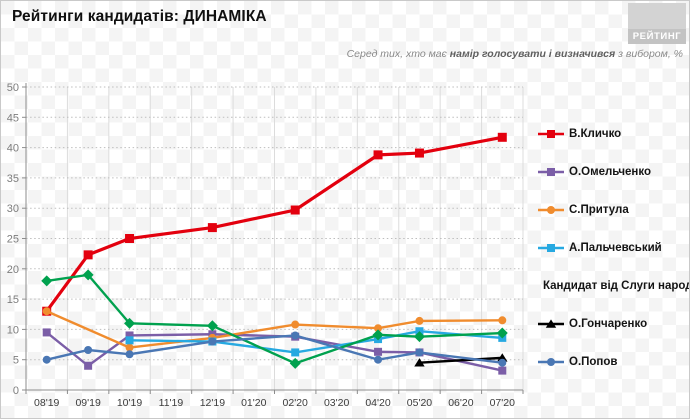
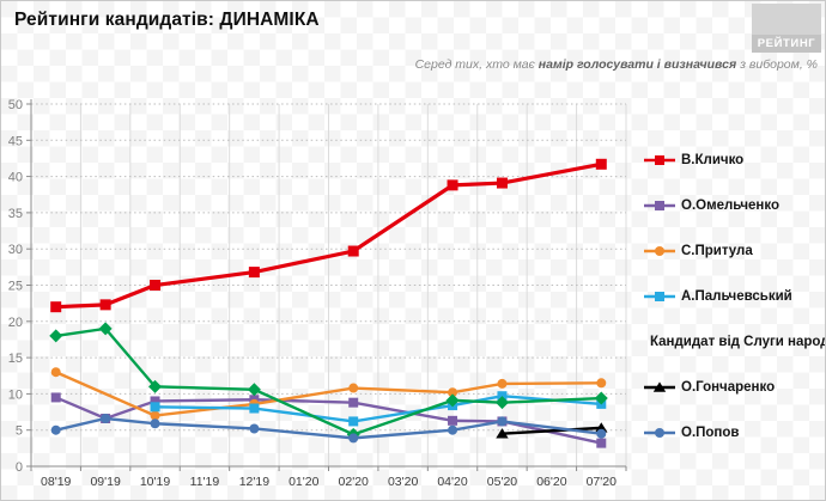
В.Кличко/08'19: 13 -> 22
О.Омельченко/09'19: 4 -> 7
О.Попов/12'19: 8 -> 5
О.Попов/02'20: 9 -> 4
